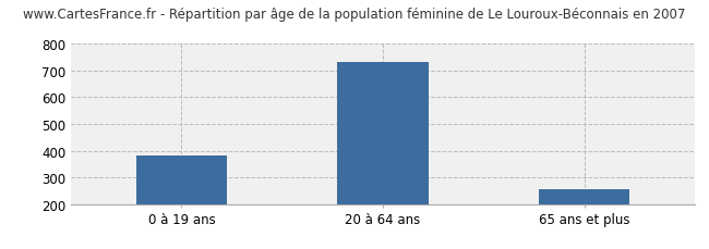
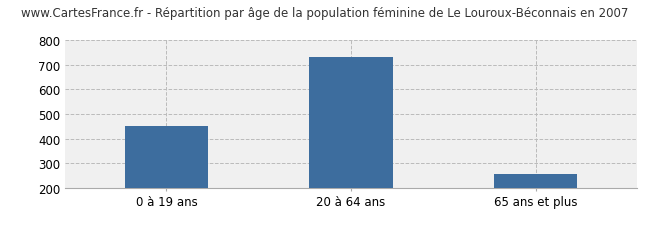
0 à 19 ans: 380 -> 450
